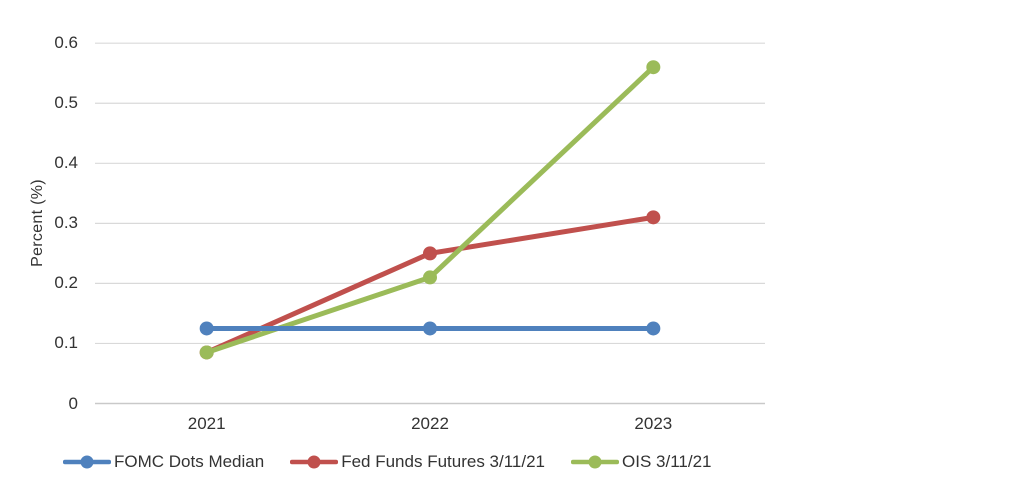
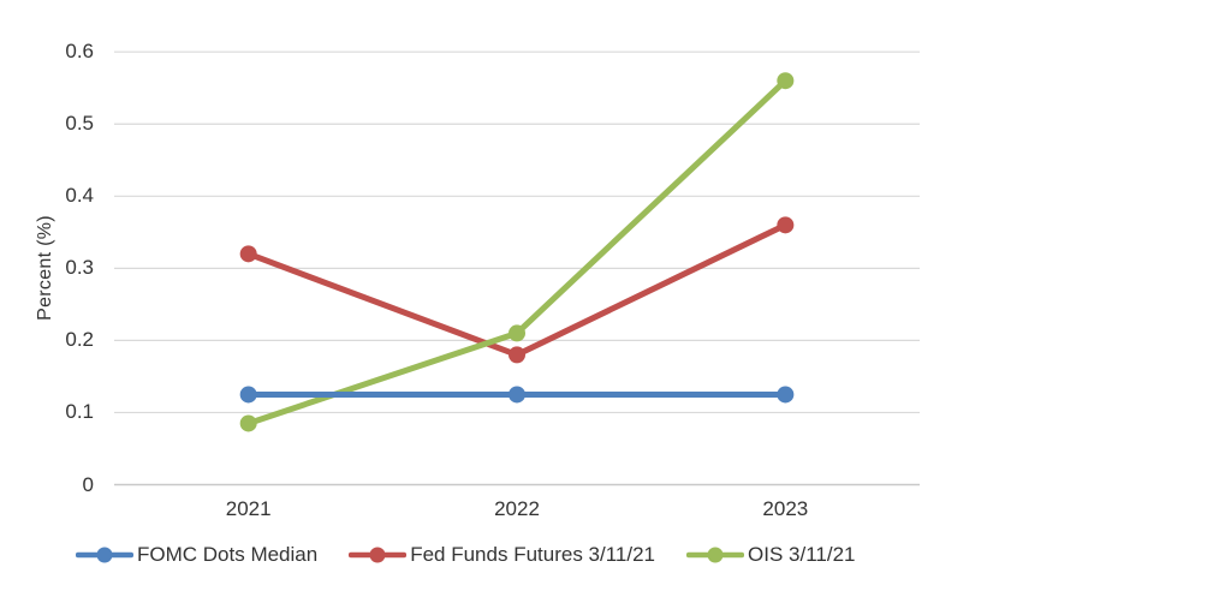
Fed Funds Futures 3/11/21/2021: 0.09 -> 0.32
Fed Funds Futures 3/11/21/2022: 0.25 -> 0.18
Fed Funds Futures 3/11/21/2023: 0.31 -> 0.36
